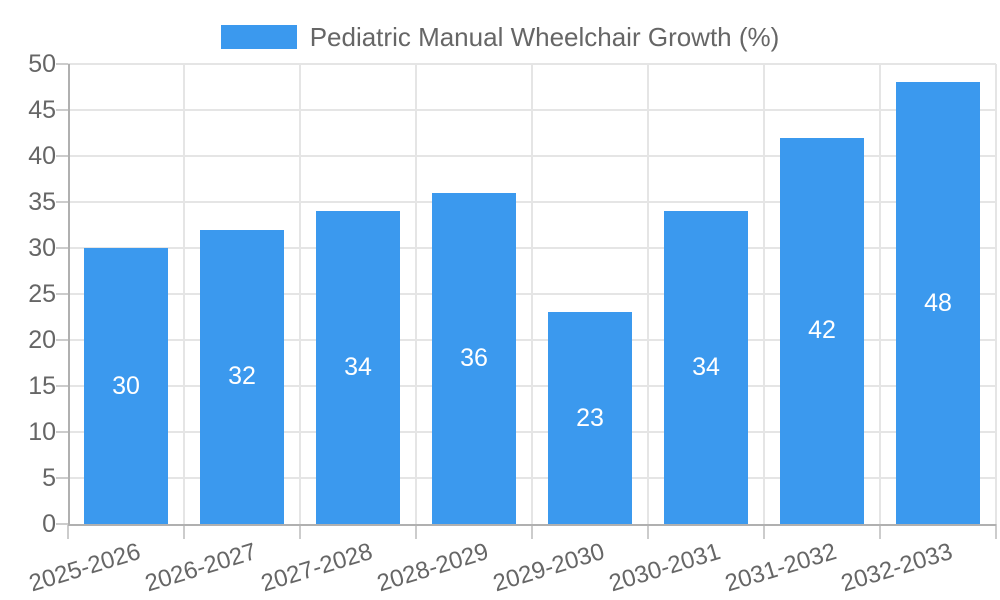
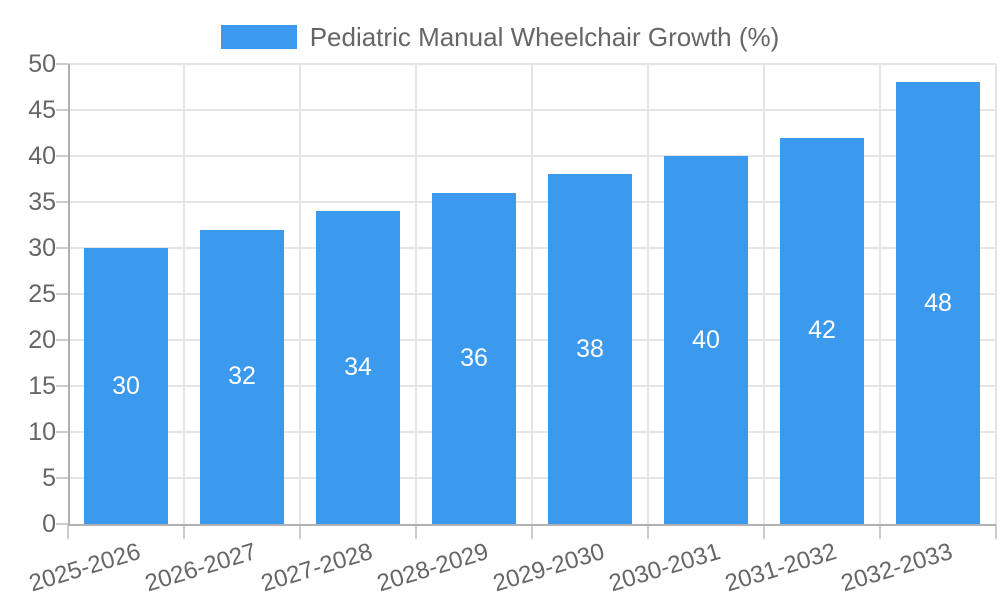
2029-2030: 23 -> 38
2030-2031: 34 -> 40
